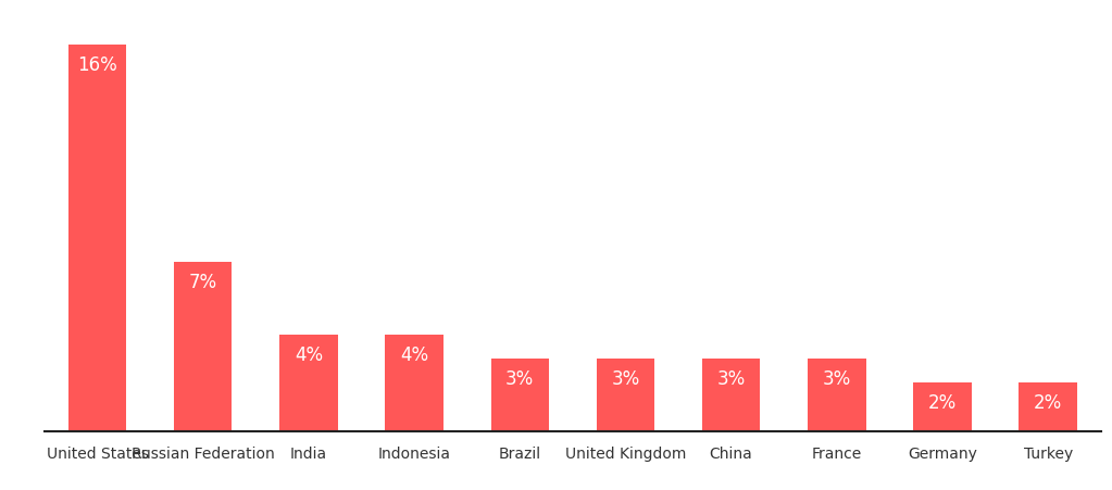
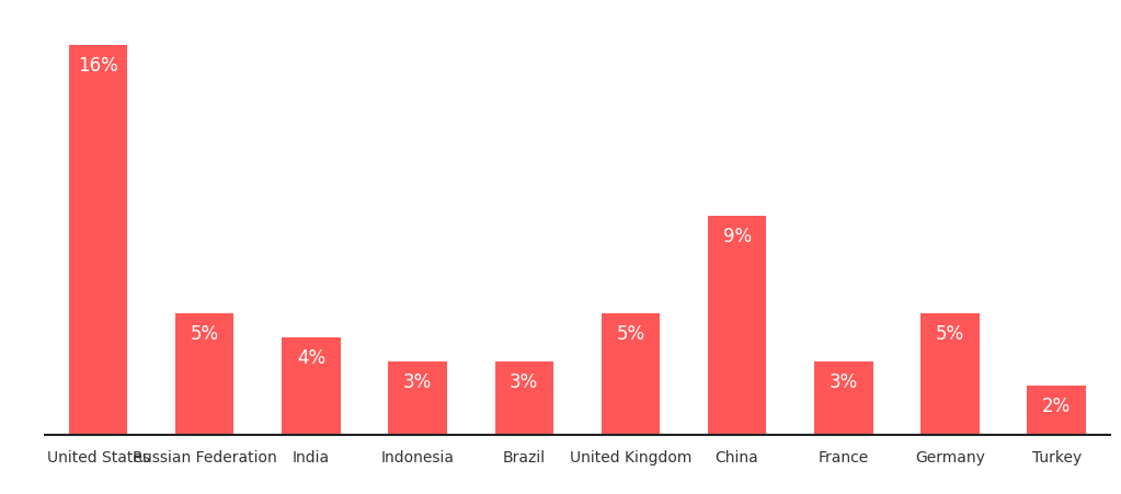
Russian Federation: 7% -> 5%
Indonesia: 4% -> 3%
United Kingdom: 3% -> 5%
China: 3% -> 9%
Germany: 2% -> 5%
